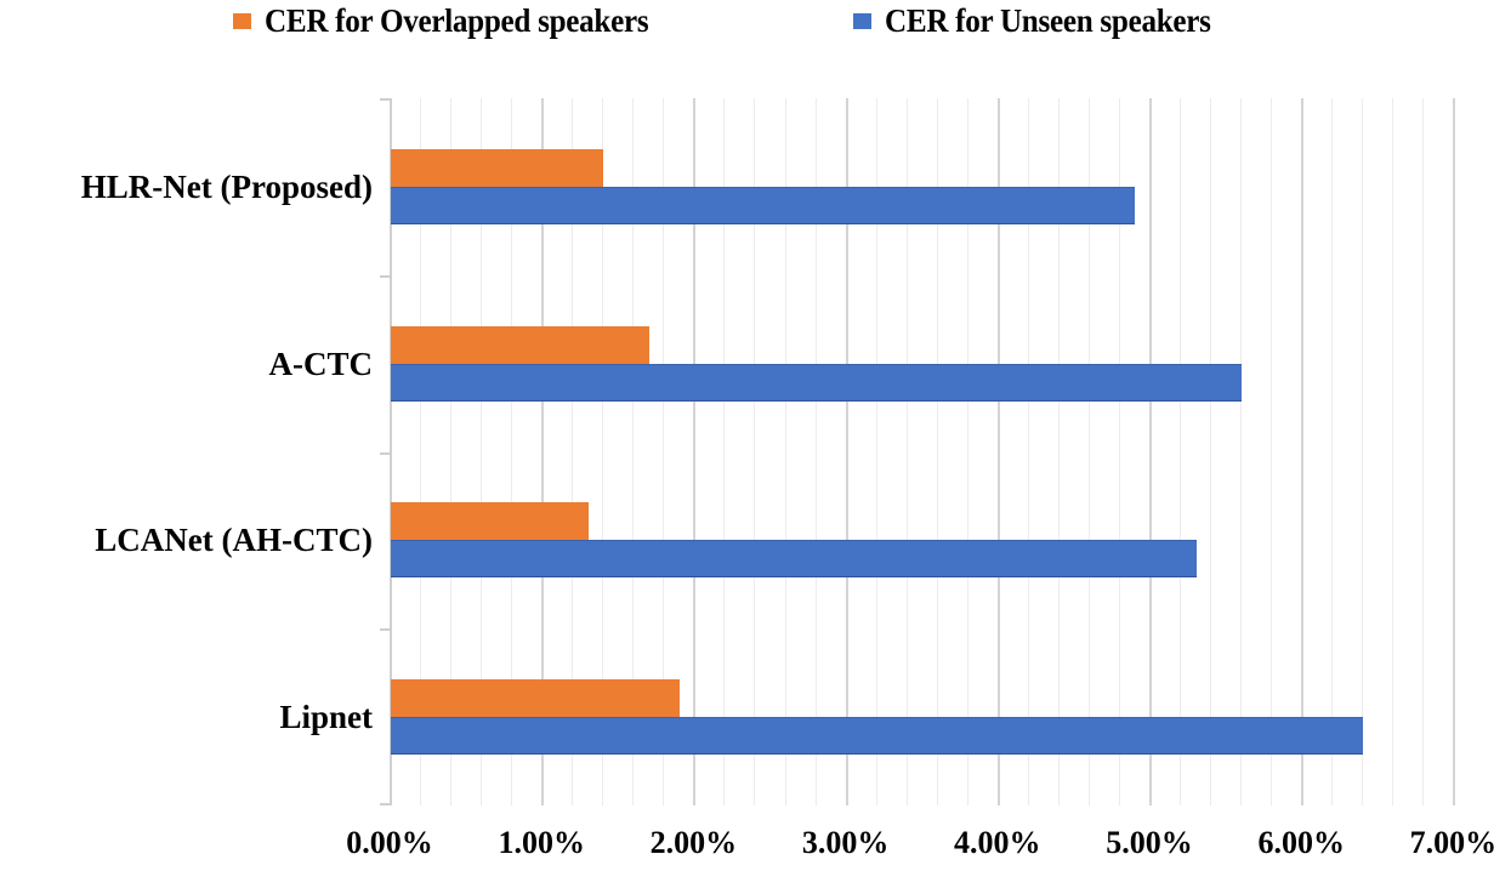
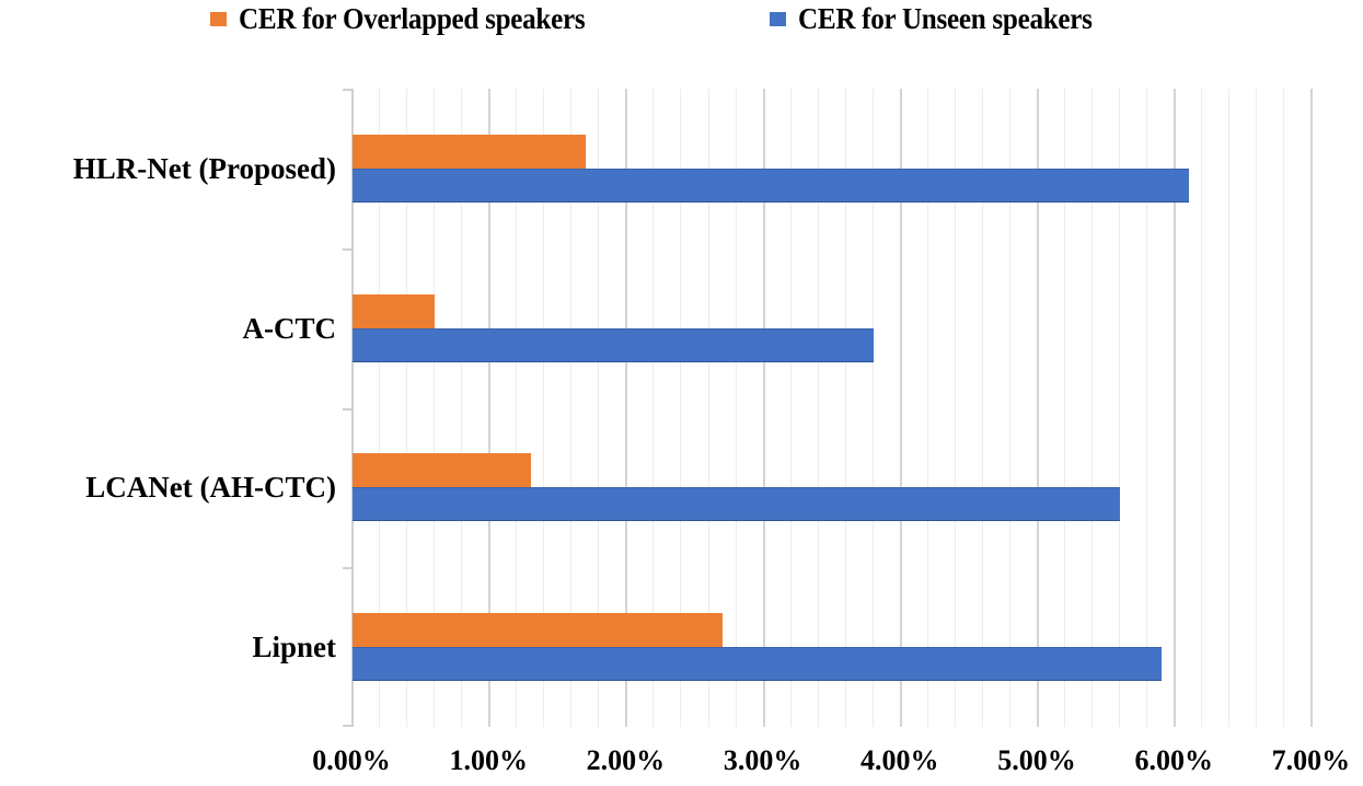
CER for Overlapped speakers/HLR-Net (Proposed): 1.4% -> 1.7%
CER for Unseen speakers/HLR-Net (Proposed): 4.9% -> 6.1%
CER for Overlapped speakers/A-CTC: 1.7% -> 0.6%
CER for Unseen speakers/A-CTC: 5.6% -> 3.8%
CER for Unseen speakers/LCANet (AH-CTC): 5.3% -> 5.6%
CER for Overlapped speakers/Lipnet: 1.9% -> 2.7%
CER for Unseen speakers/Lipnet: 6.4% -> 5.9%
